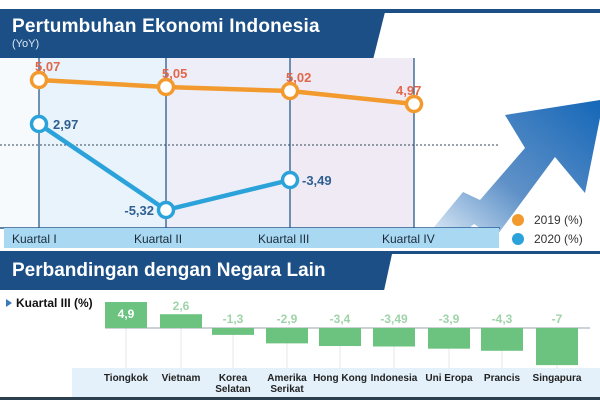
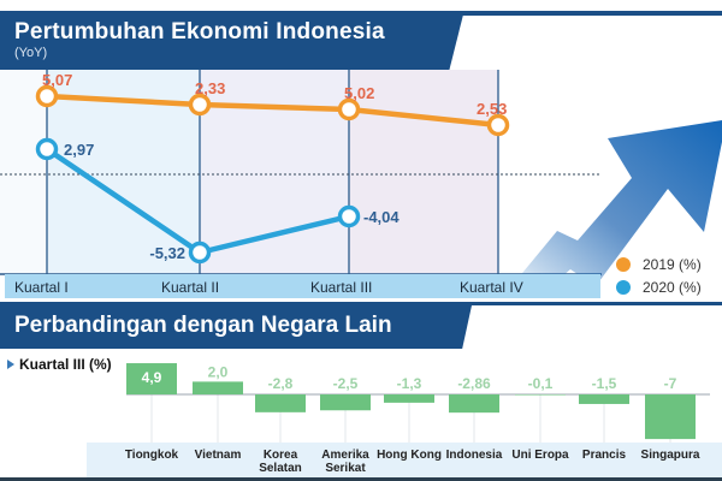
Pertumbuhan Ekonomi Indonesia/2019 (%)/Kuartal II: 5,05 -> 2,33
Pertumbuhan Ekonomi Indonesia/2020 (%)/Kuartal III: -3,49 -> -4,04
Pertumbuhan Ekonomi Indonesia/2019 (%)/Kuartal IV: 4,97 -> 2,53
Perbandingan dengan Negara Lain/Vietnam: 2,6 -> 2,0
Perbandingan dengan Negara Lain/Korea Selatan: -1,3 -> -2,8
Perbandingan dengan Negara Lain/Amerika Serikat: -2,9 -> -2,5
Perbandingan dengan Negara Lain/Hong Kong: -3,4 -> -1,3
Perbandingan dengan Negara Lain/Indonesia: -3,49 -> -2,86
Perbandingan dengan Negara Lain/Uni Eropa: -3,9 -> -0,1
Perbandingan dengan Negara Lain/Prancis: -4,3 -> -1,5
